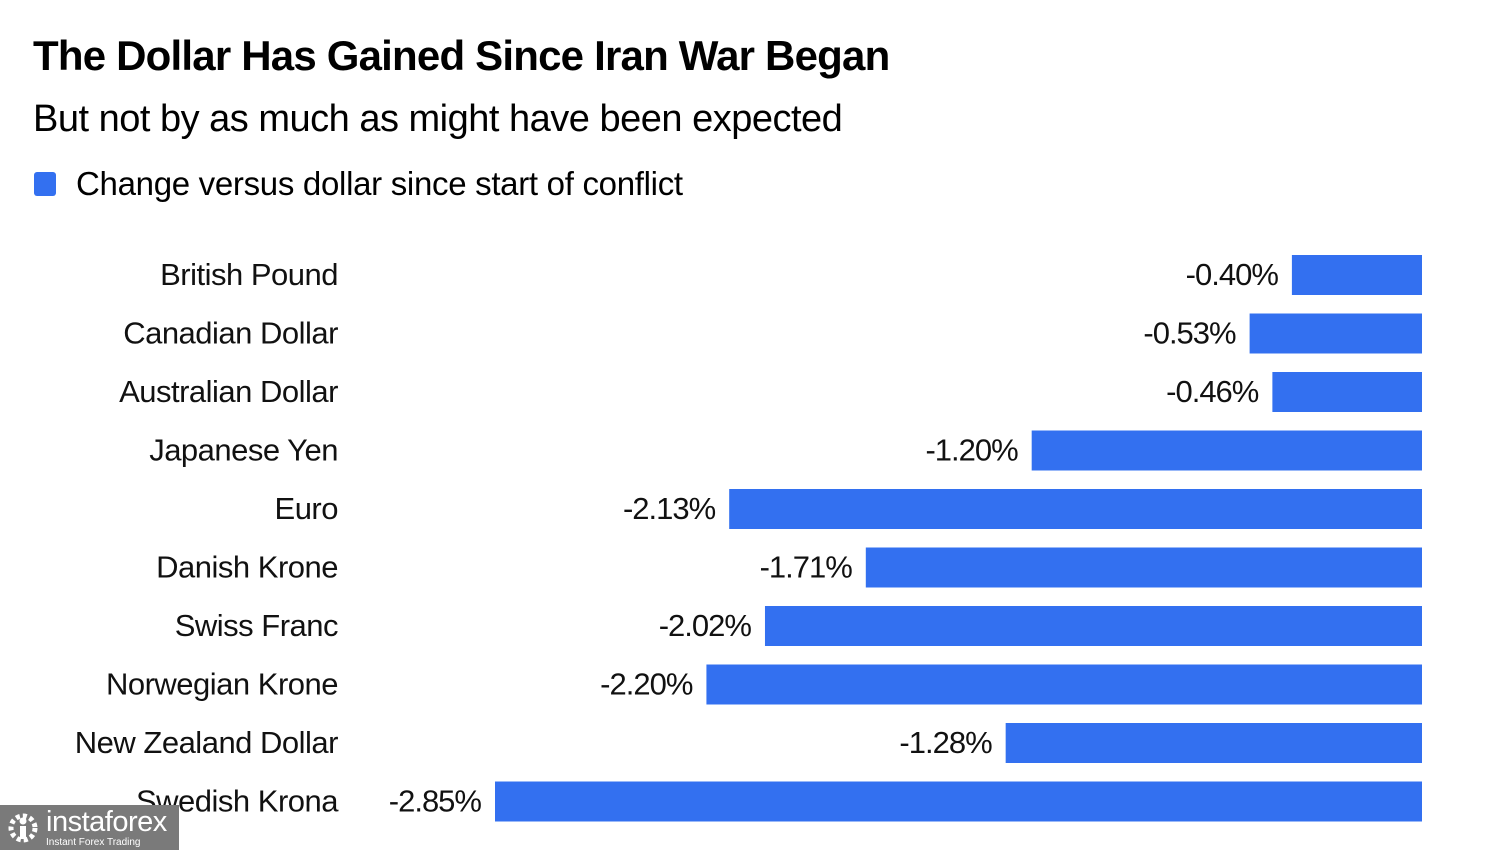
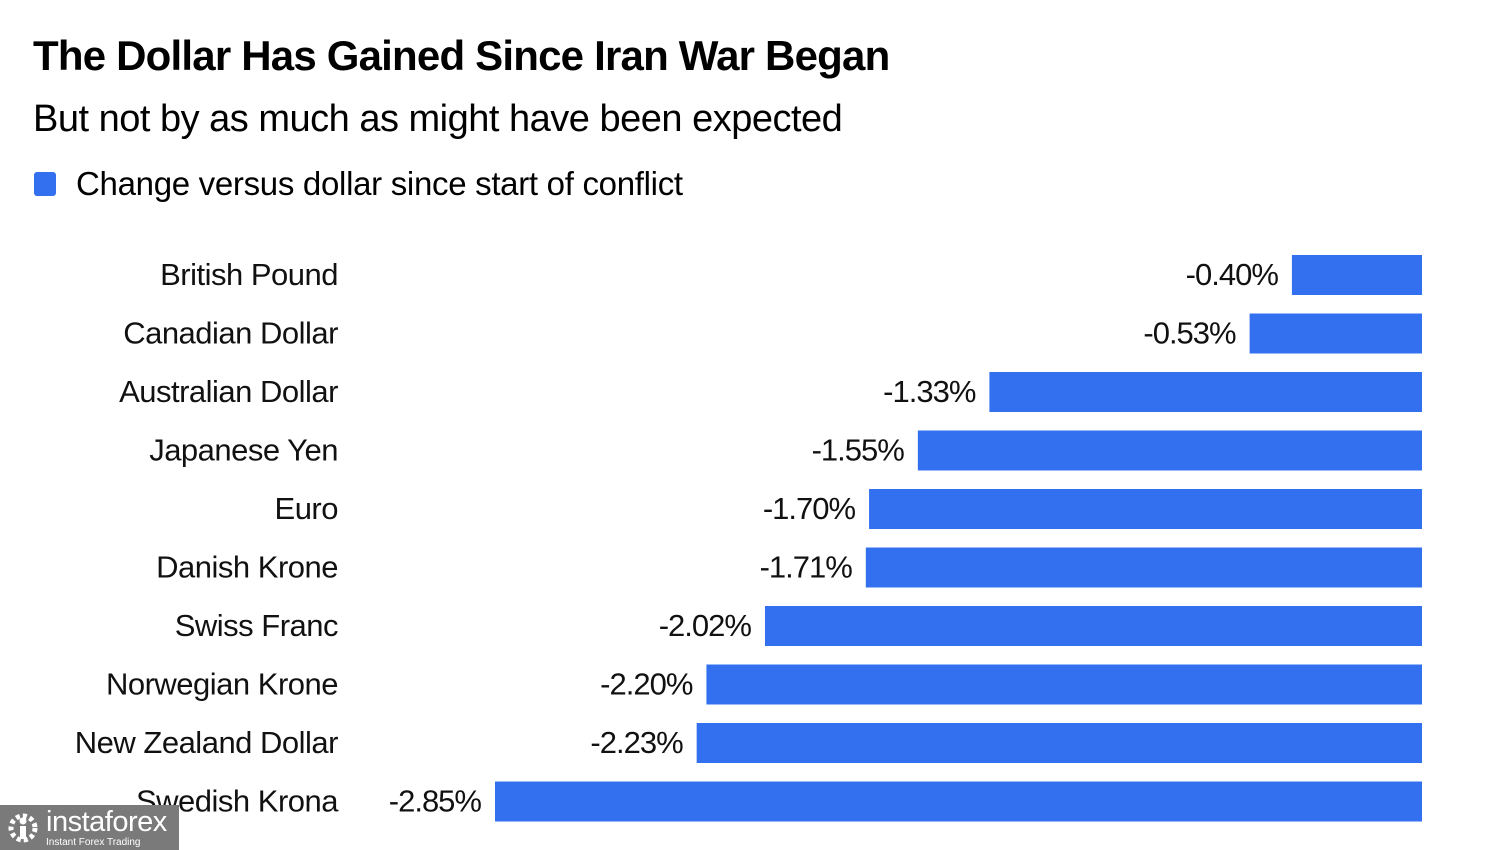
Australian Dollar: -0.46% -> -1.33%
Japanese Yen: -1.20% -> -1.55%
Euro: -2.13% -> -1.70%
New Zealand Dollar: -1.28% -> -2.23%
